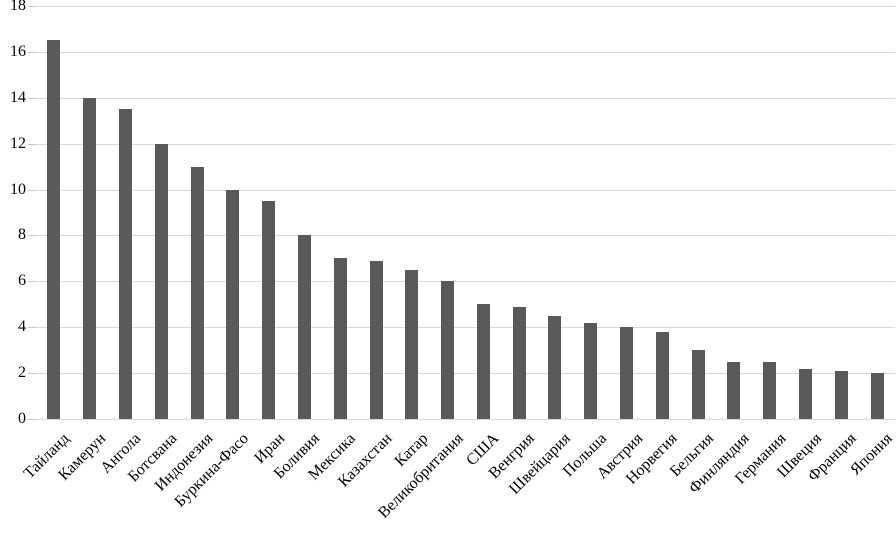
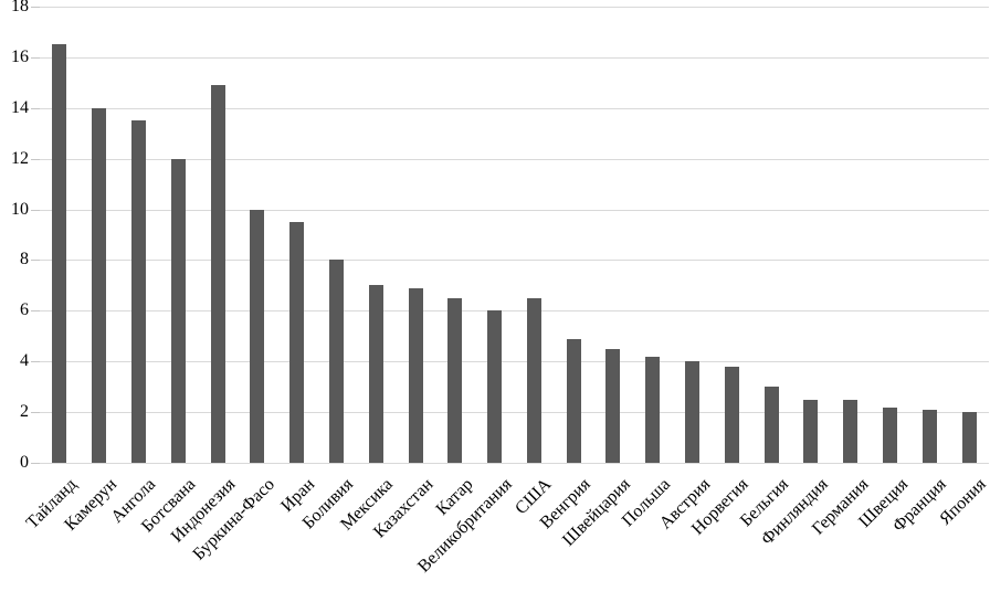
Индонезия: 11.0 -> 14.9
США: 5.0 -> 6.5
